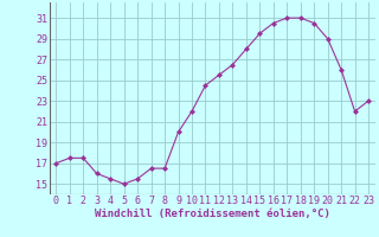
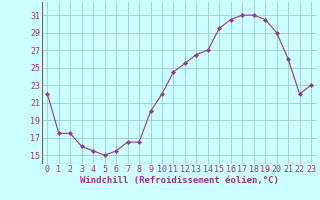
0: 17.0 -> 22.0
14: 28.0 -> 27.0
